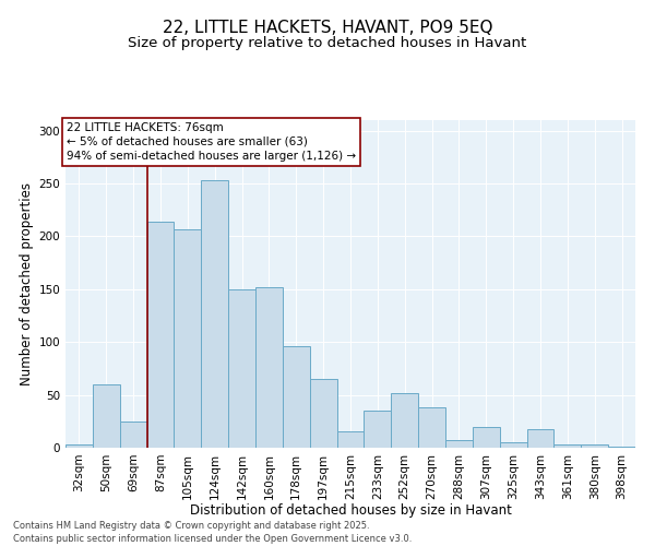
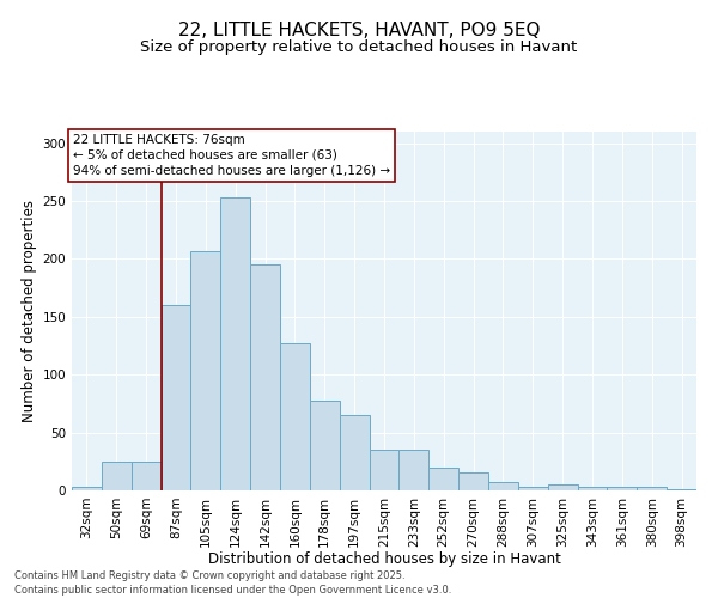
50sqm: 60 -> 25
87sqm: 214 -> 160
142sqm: 150 -> 195
160sqm: 152 -> 127
178sqm: 96 -> 77
215sqm: 16 -> 35
252sqm: 52 -> 20
270sqm: 38 -> 16
307sqm: 20 -> 3
343sqm: 18 -> 3
